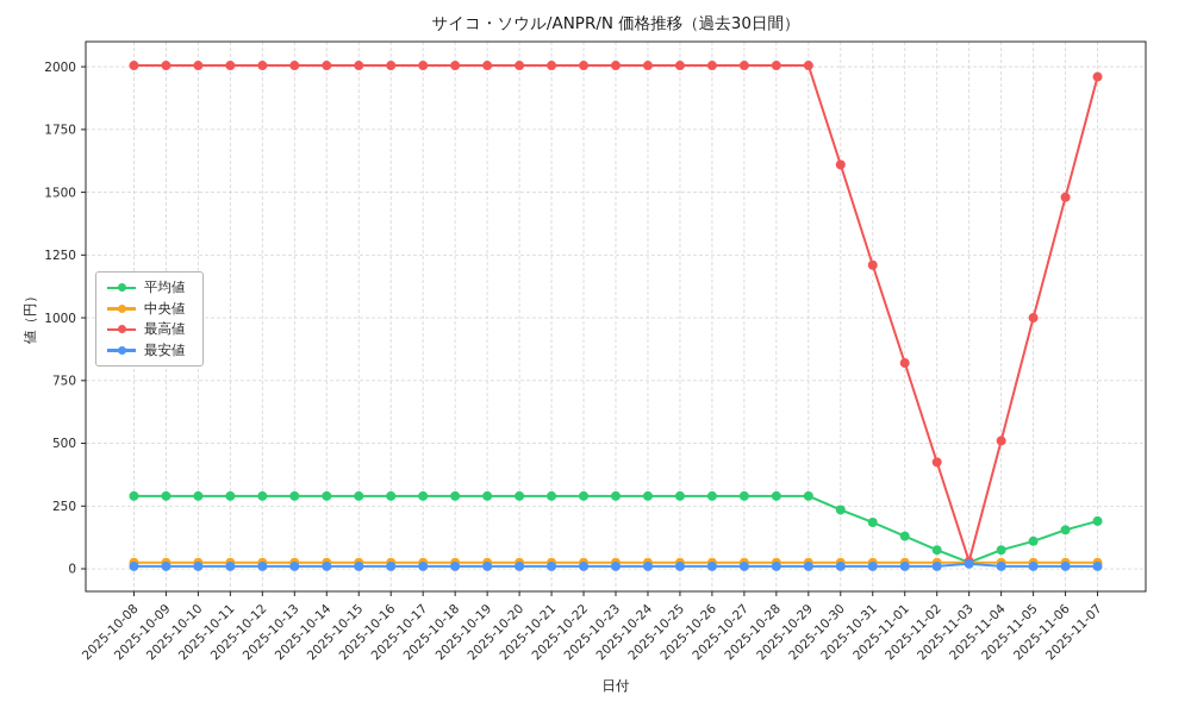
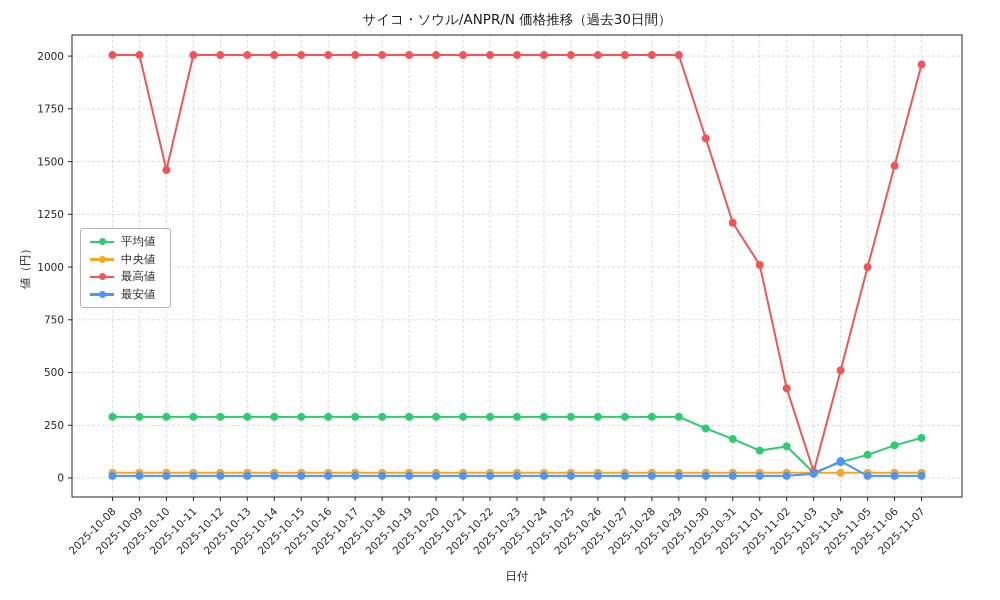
最高値/2025-10-10: 2000 -> 1460
最高値/2025-11-01: 820 -> 1010
平均値/2025-11-02: 80 -> 150
最安値/2025-11-04: 10 -> 80
